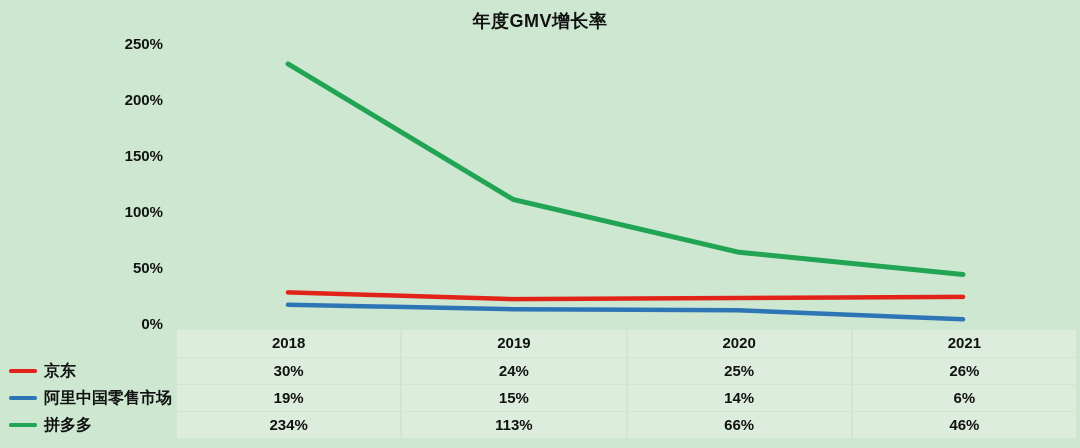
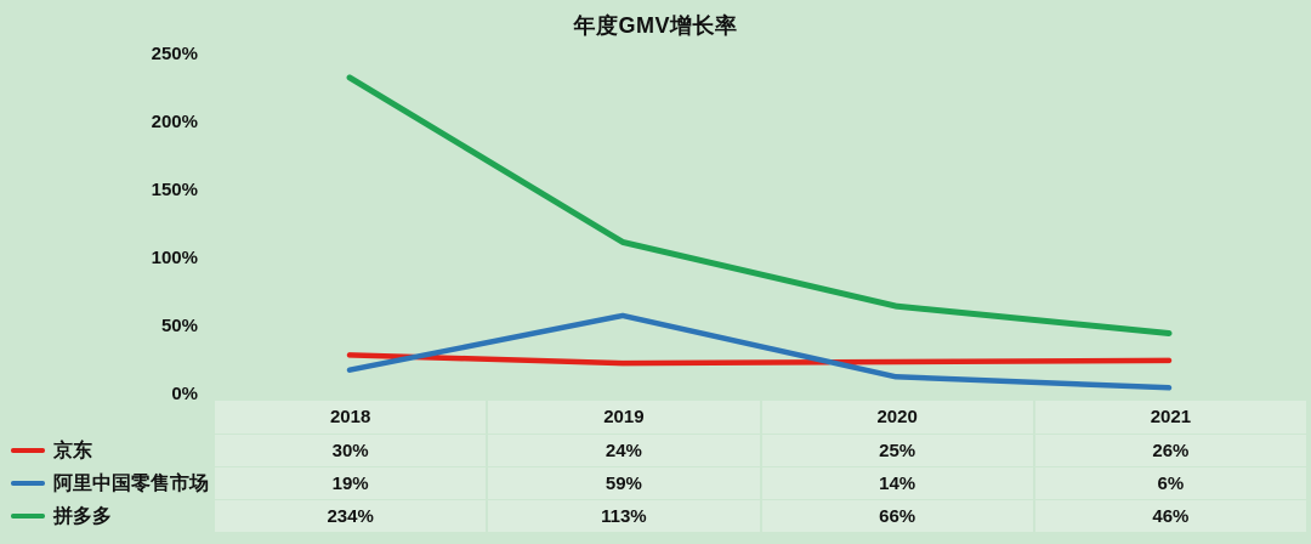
阿里中国零售市场/2019: 15% -> 59%
